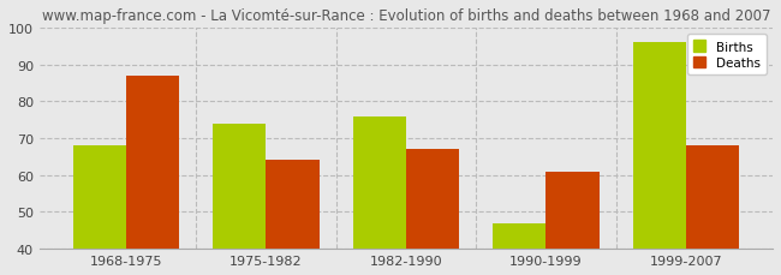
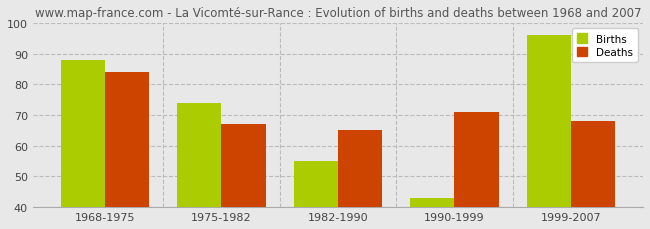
Births/1968-1975: 68 -> 88
Deaths/1968-1975: 87 -> 84
Deaths/1975-1982: 64 -> 67
Births/1982-1990: 76 -> 55
Deaths/1982-1990: 67 -> 65
Births/1990-1999: 47 -> 43
Deaths/1990-1999: 61 -> 71
